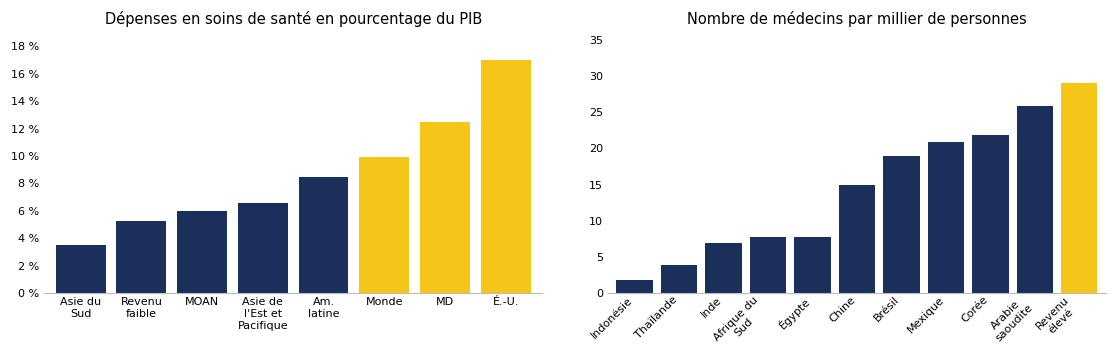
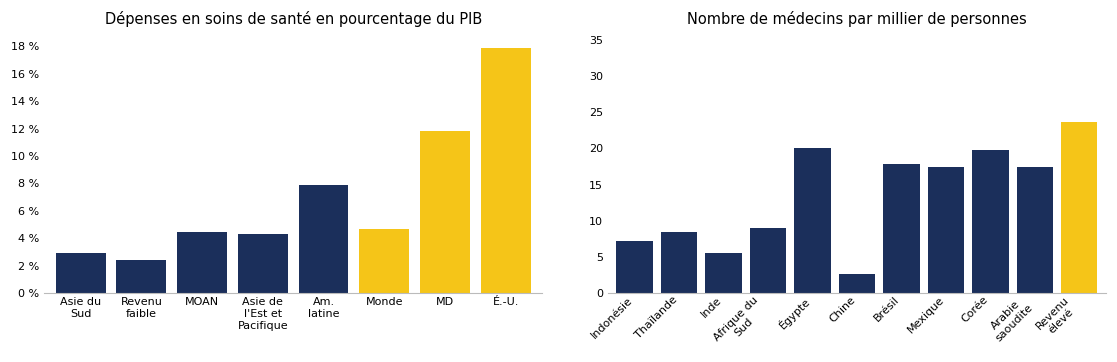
Dépenses en soins de santé en pourcentage du PIB/Asie du Sud: 3.5 % -> 2.9 %
Dépenses en soins de santé en pourcentage du PIB/Revenu faible: 5.3 % -> 2.4 %
Dépenses en soins de santé en pourcentage du PIB/MOAN: 6.0 % -> 4.5 %
Dépenses en soins de santé en pourcentage du PIB/Asie de l'Est et Pacifique: 6.6 % -> 4.3 %
Dépenses en soins de santé en pourcentage du PIB/Am. latine: 8.5 % -> 7.9 %
Dépenses en soins de santé en pourcentage du PIB/Monde: 9.9 % -> 4.7 %
Dépenses en soins de santé en pourcentage du PIB/MD: 12.5 % -> 11.8 %
Dépenses en soins de santé en pourcentage du PIB/É.-U.: 17.0 % -> 17.9 %
Nombre de médecins par millier de personnes/Indonésie: 1.8 -> 7.2
Nombre de médecins par millier de personnes/Thaïlande: 3.9 -> 8.4
Nombre de médecins par millier de personnes/Inde: 6.9 -> 5.6
Nombre de médecins par millier de personnes/Afrique du Sud: 7.8 -> 9.0
Nombre de médecins par millier de personnes/Égypte: 7.8 -> 20.0
Nombre de médecins par millier de personnes/Chine: 14.9 -> 2.6
Nombre de médecins par millier de personnes/Brésil: 18.9 -> 17.8
Nombre de médecins par millier de personnes/Mexique: 20.9 -> 17.4
Nombre de médecins par millier de personnes/Corée: 21.8 -> 19.8
Nombre de médecins par millier de personnes/Arabie saoudite: 25.9 -> 17.4
Nombre de médecins par millier de personnes/Revenu élevé: 29.0 -> 23.6
